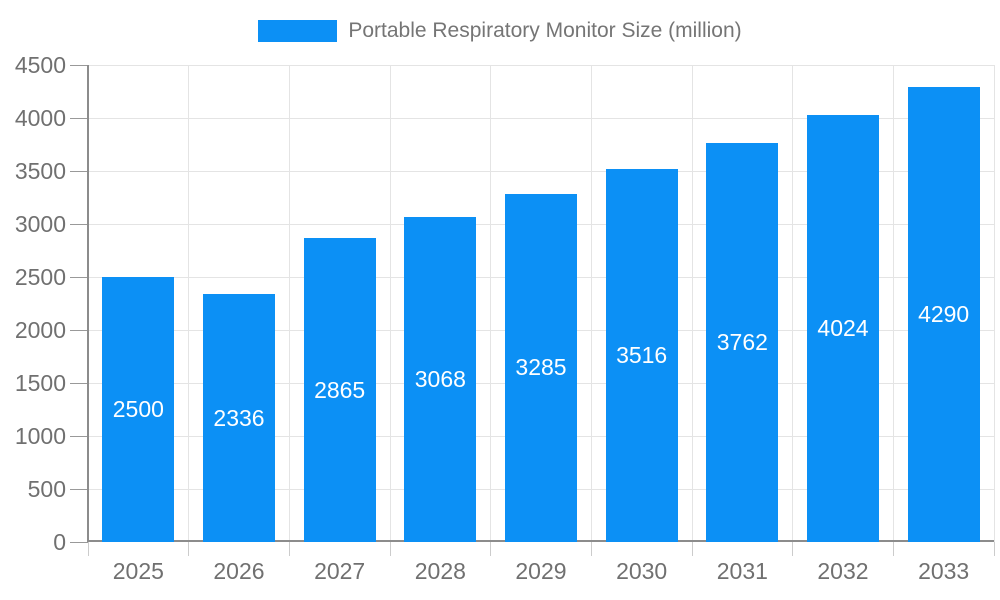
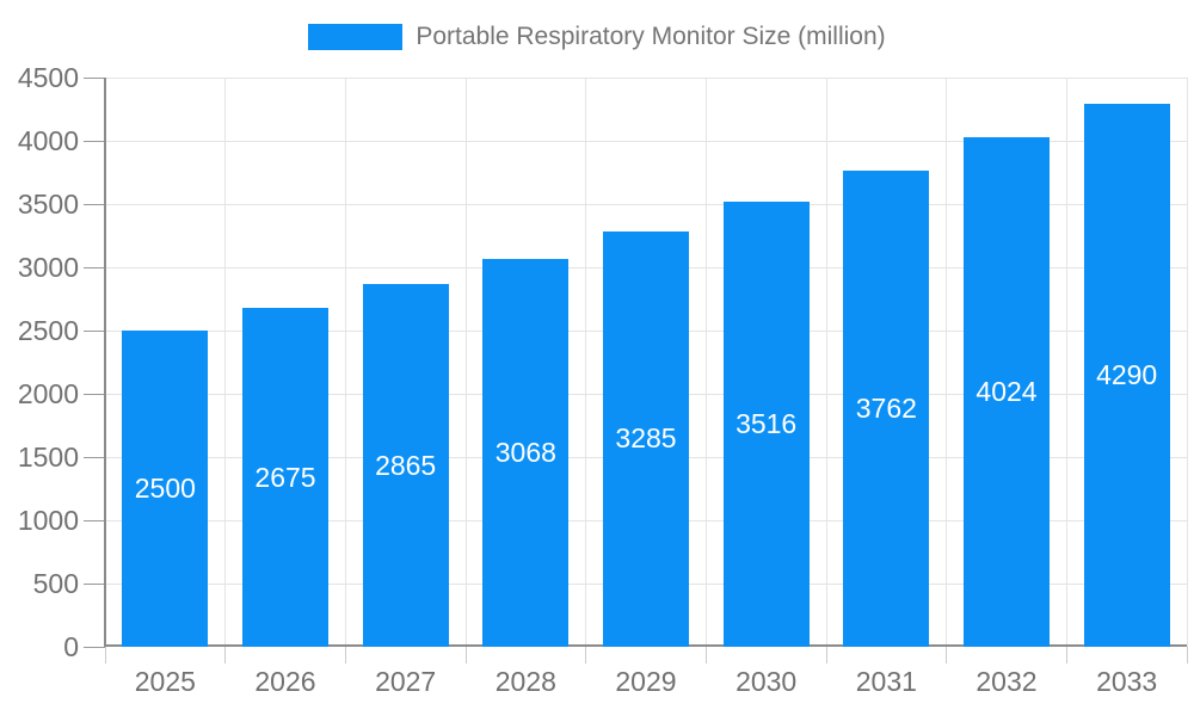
2026: 2336 -> 2675
